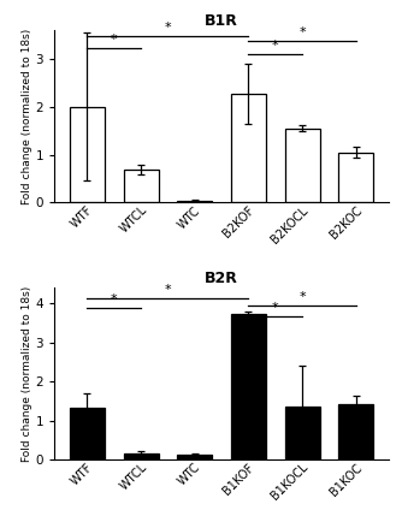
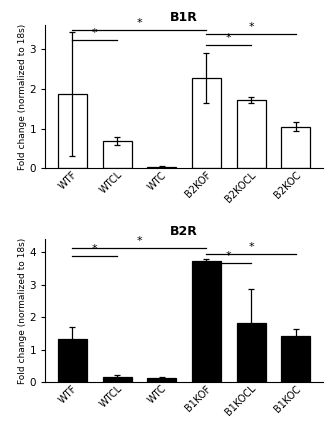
B1R/WTF: 2.00 -> 1.87
B1R/B2KOCL: 1.55 -> 1.72
B2R/B1KOCL: 1.35 -> 1.82
